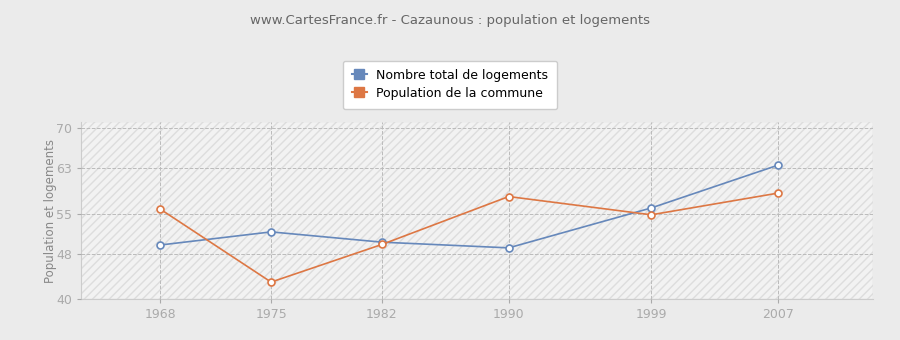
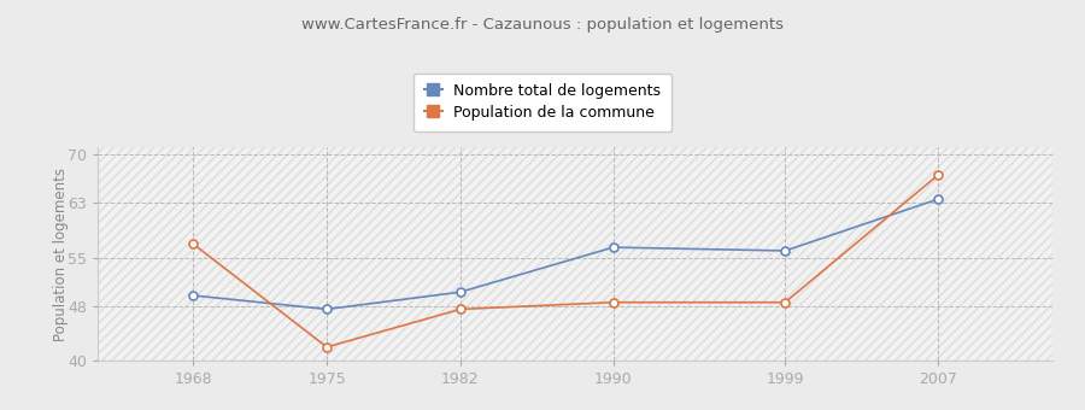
Population de la commune/1968: 55.8 -> 57.0
Nombre total de logements/1975: 51.8 -> 47.5
Population de la commune/1975: 43.0 -> 42.0
Population de la commune/1982: 49.6 -> 47.5
Nombre total de logements/1990: 49.0 -> 56.5
Population de la commune/1990: 58.0 -> 48.5
Population de la commune/1999: 54.8 -> 48.5
Population de la commune/2007: 58.6 -> 67.0
